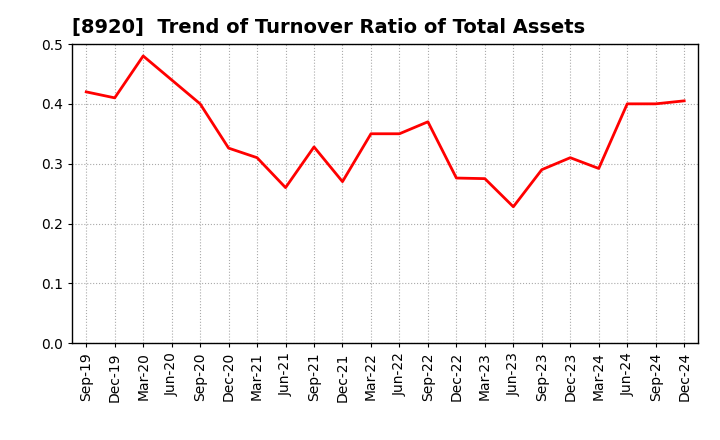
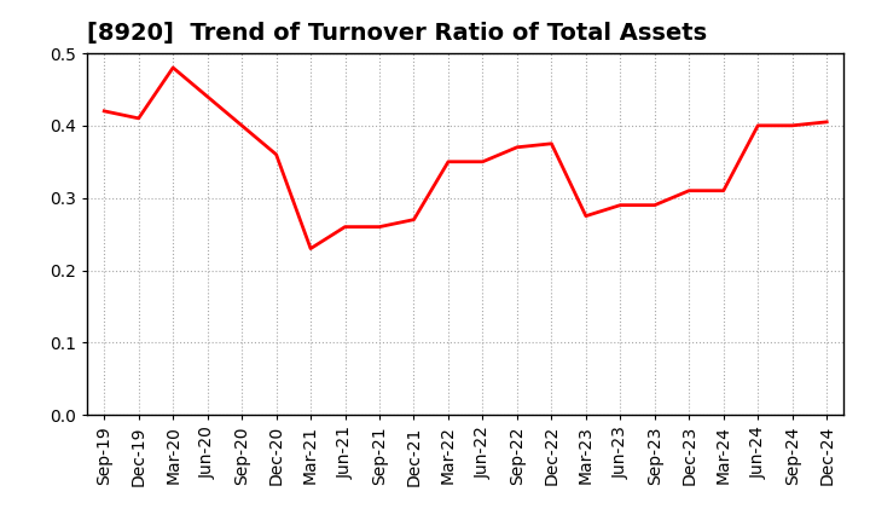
Dec-20: 0.326 -> 0.360
Mar-21: 0.310 -> 0.230
Sep-21: 0.328 -> 0.260
Dec-22: 0.276 -> 0.375
Jun-23: 0.228 -> 0.290
Mar-24: 0.292 -> 0.310
